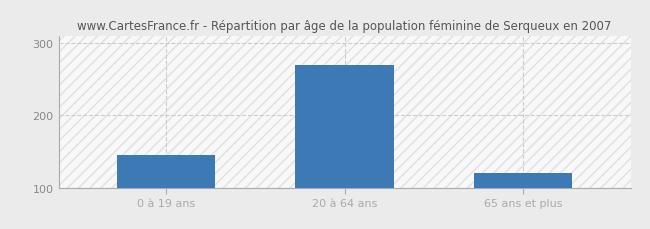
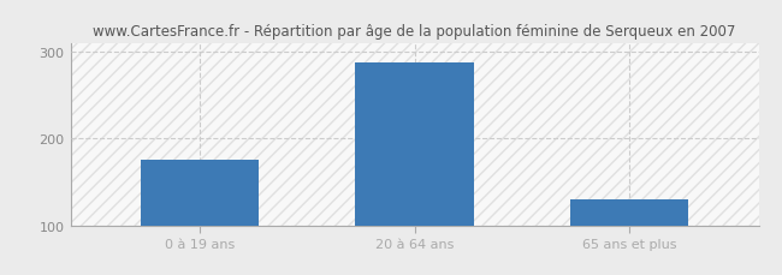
0 à 19 ans: 145 -> 176
20 à 64 ans: 270 -> 288
65 ans et plus: 120 -> 130
